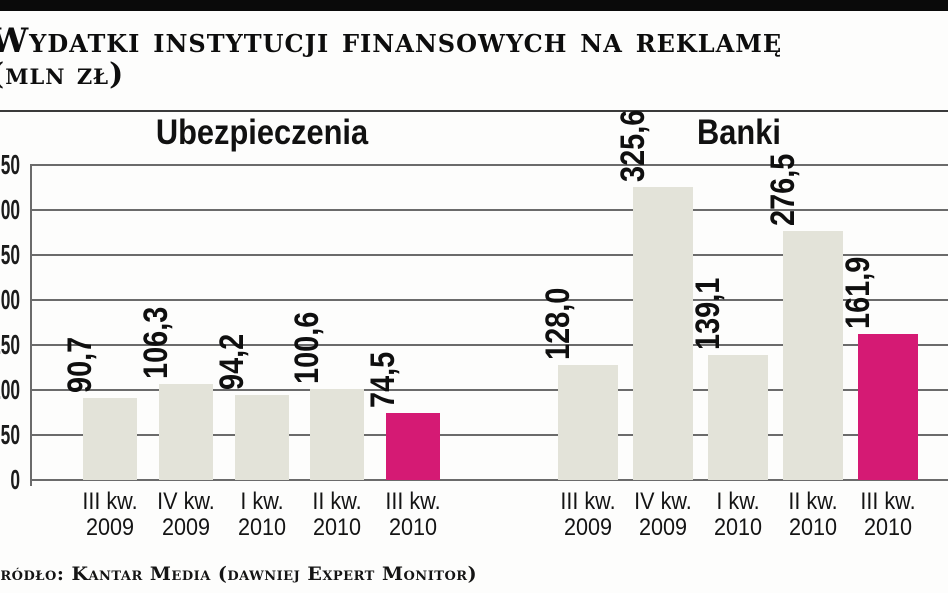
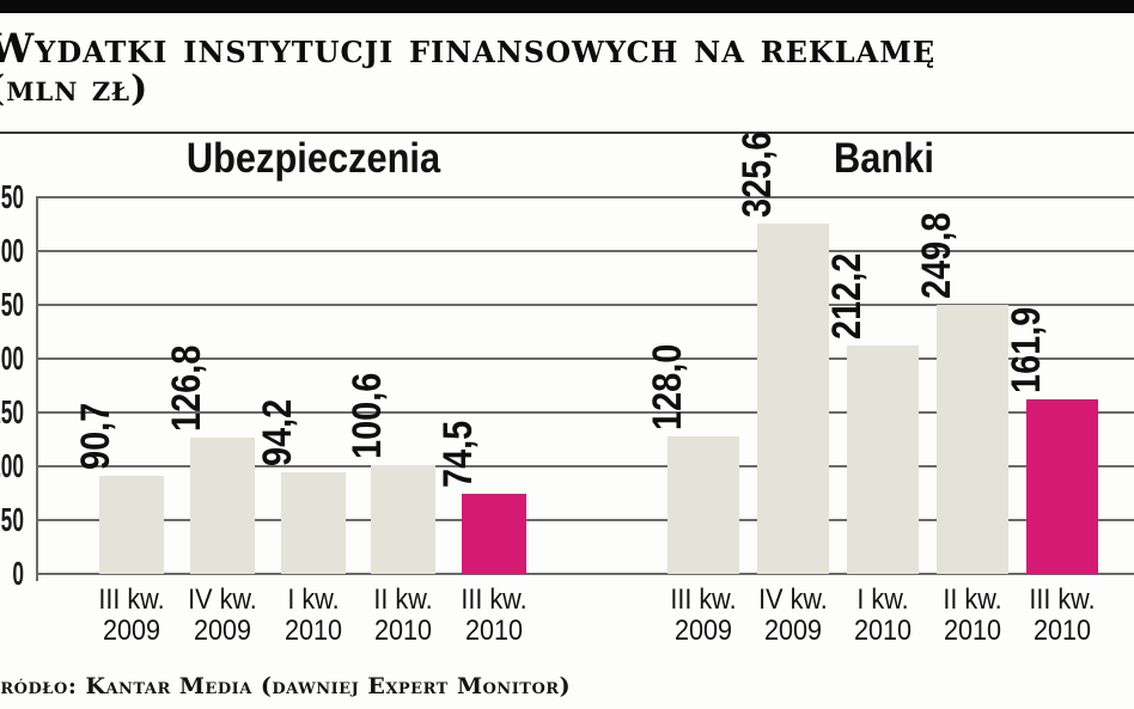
Ubezpieczenia/IV kw. 2009: 106,3 -> 126,8
Banki/I kw. 2010: 139,1 -> 212,2
Banki/II kw. 2010: 276,5 -> 249,8
